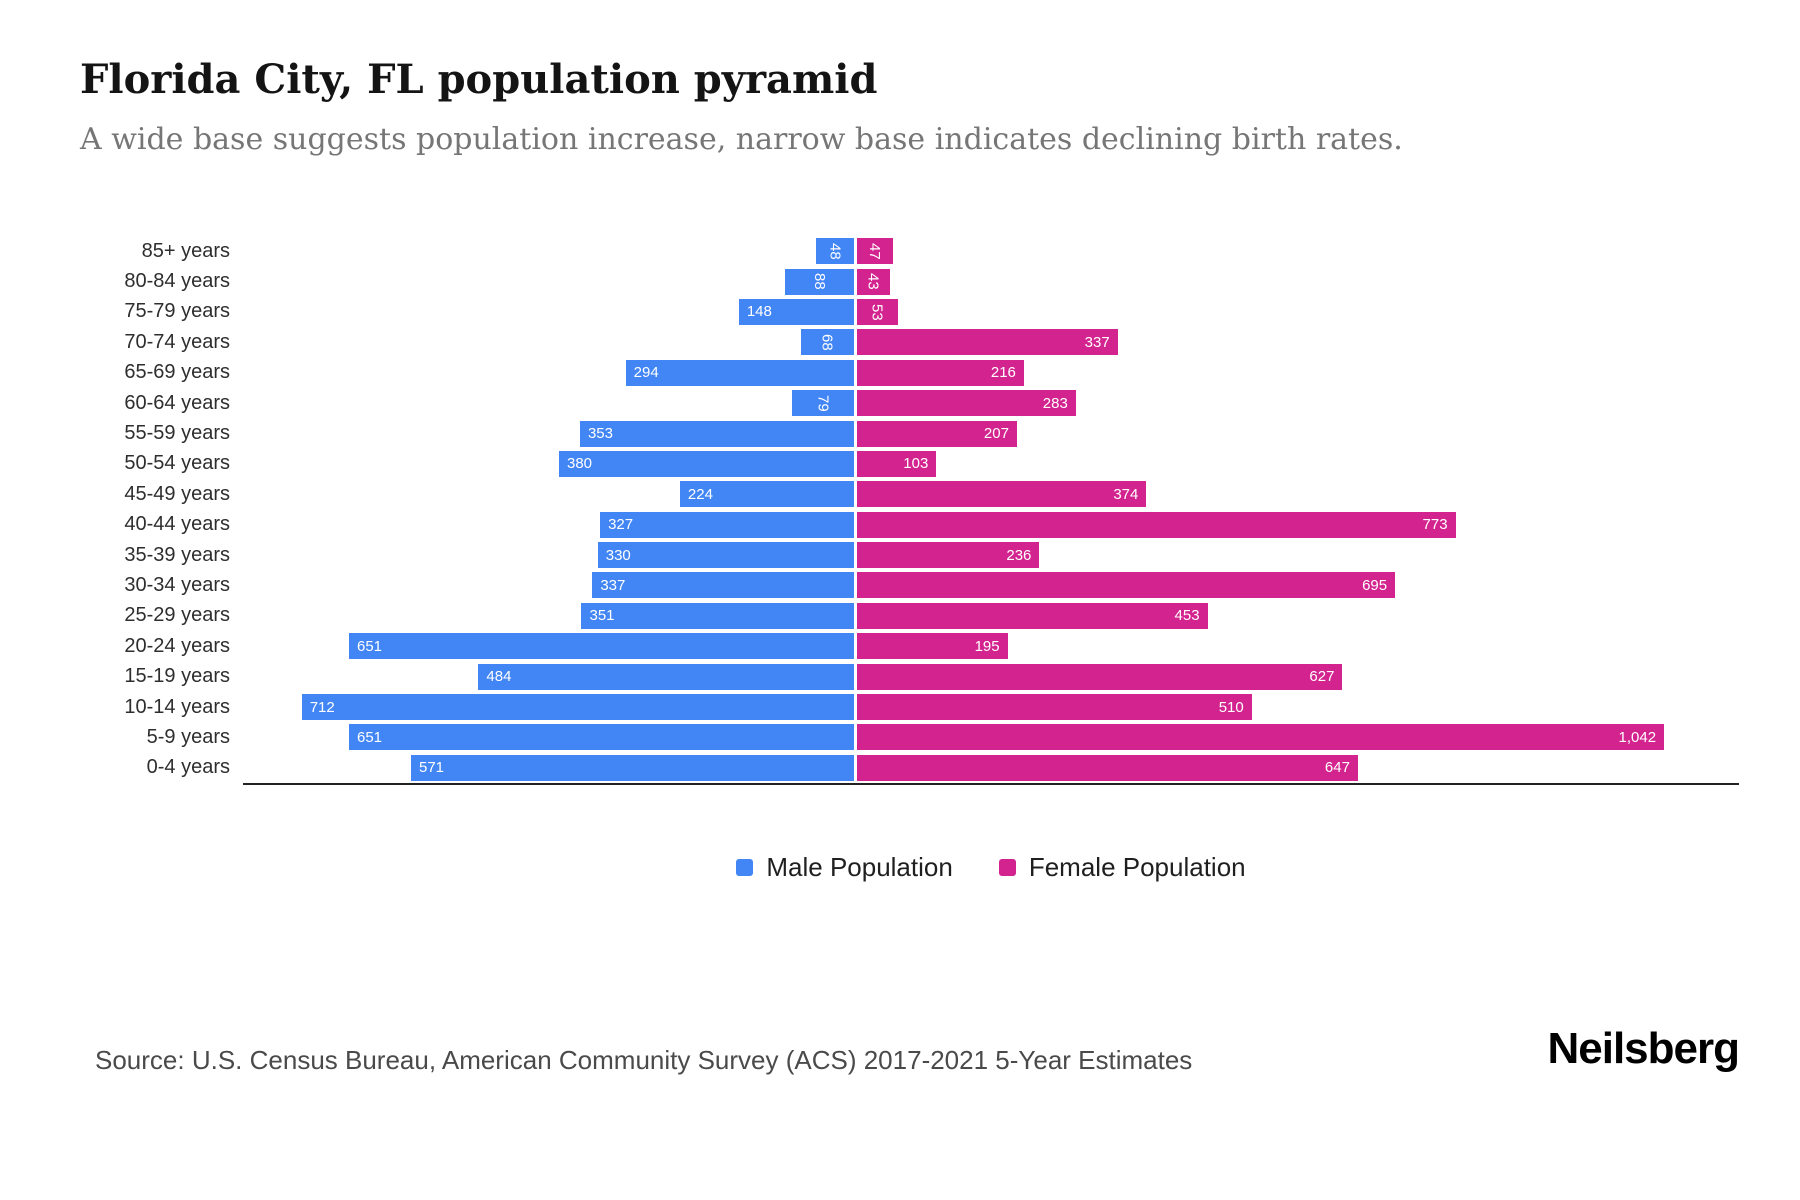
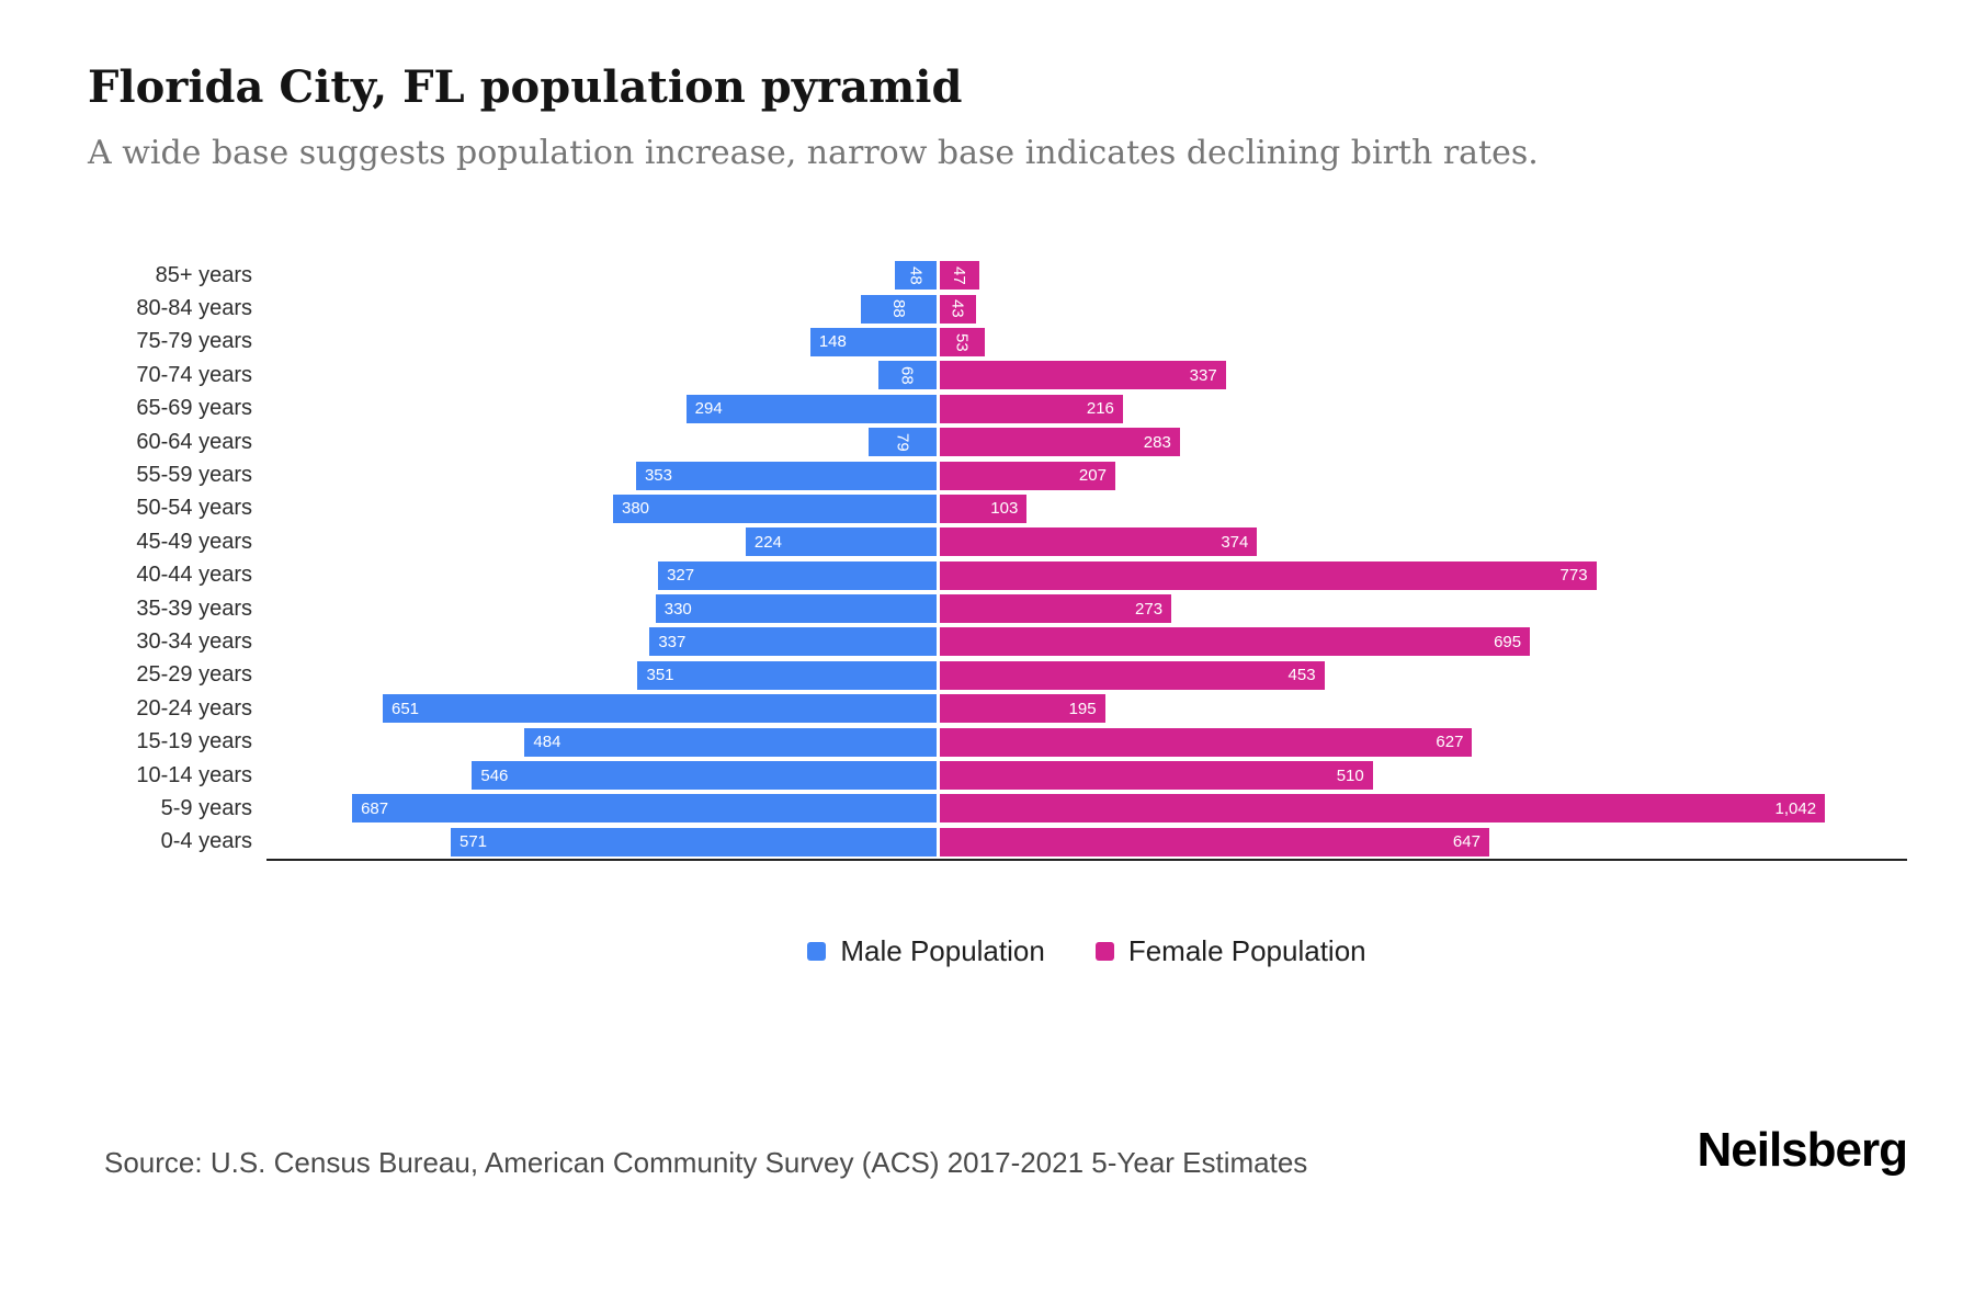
Female Population/35-39 years: 236 -> 273
Male Population/10-14 years: 712 -> 546
Male Population/5-9 years: 651 -> 687
